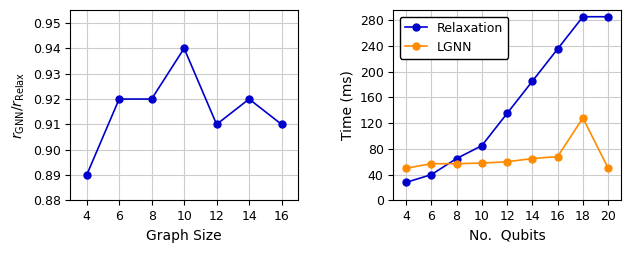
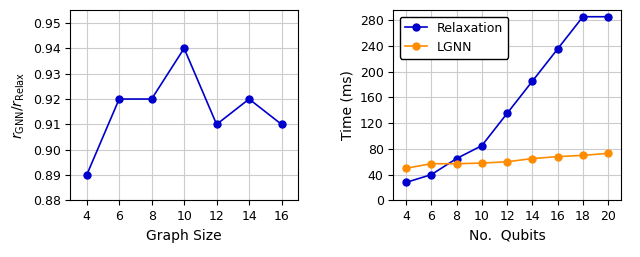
LGNN/18: 128 -> 70
LGNN/20: 50 -> 73
